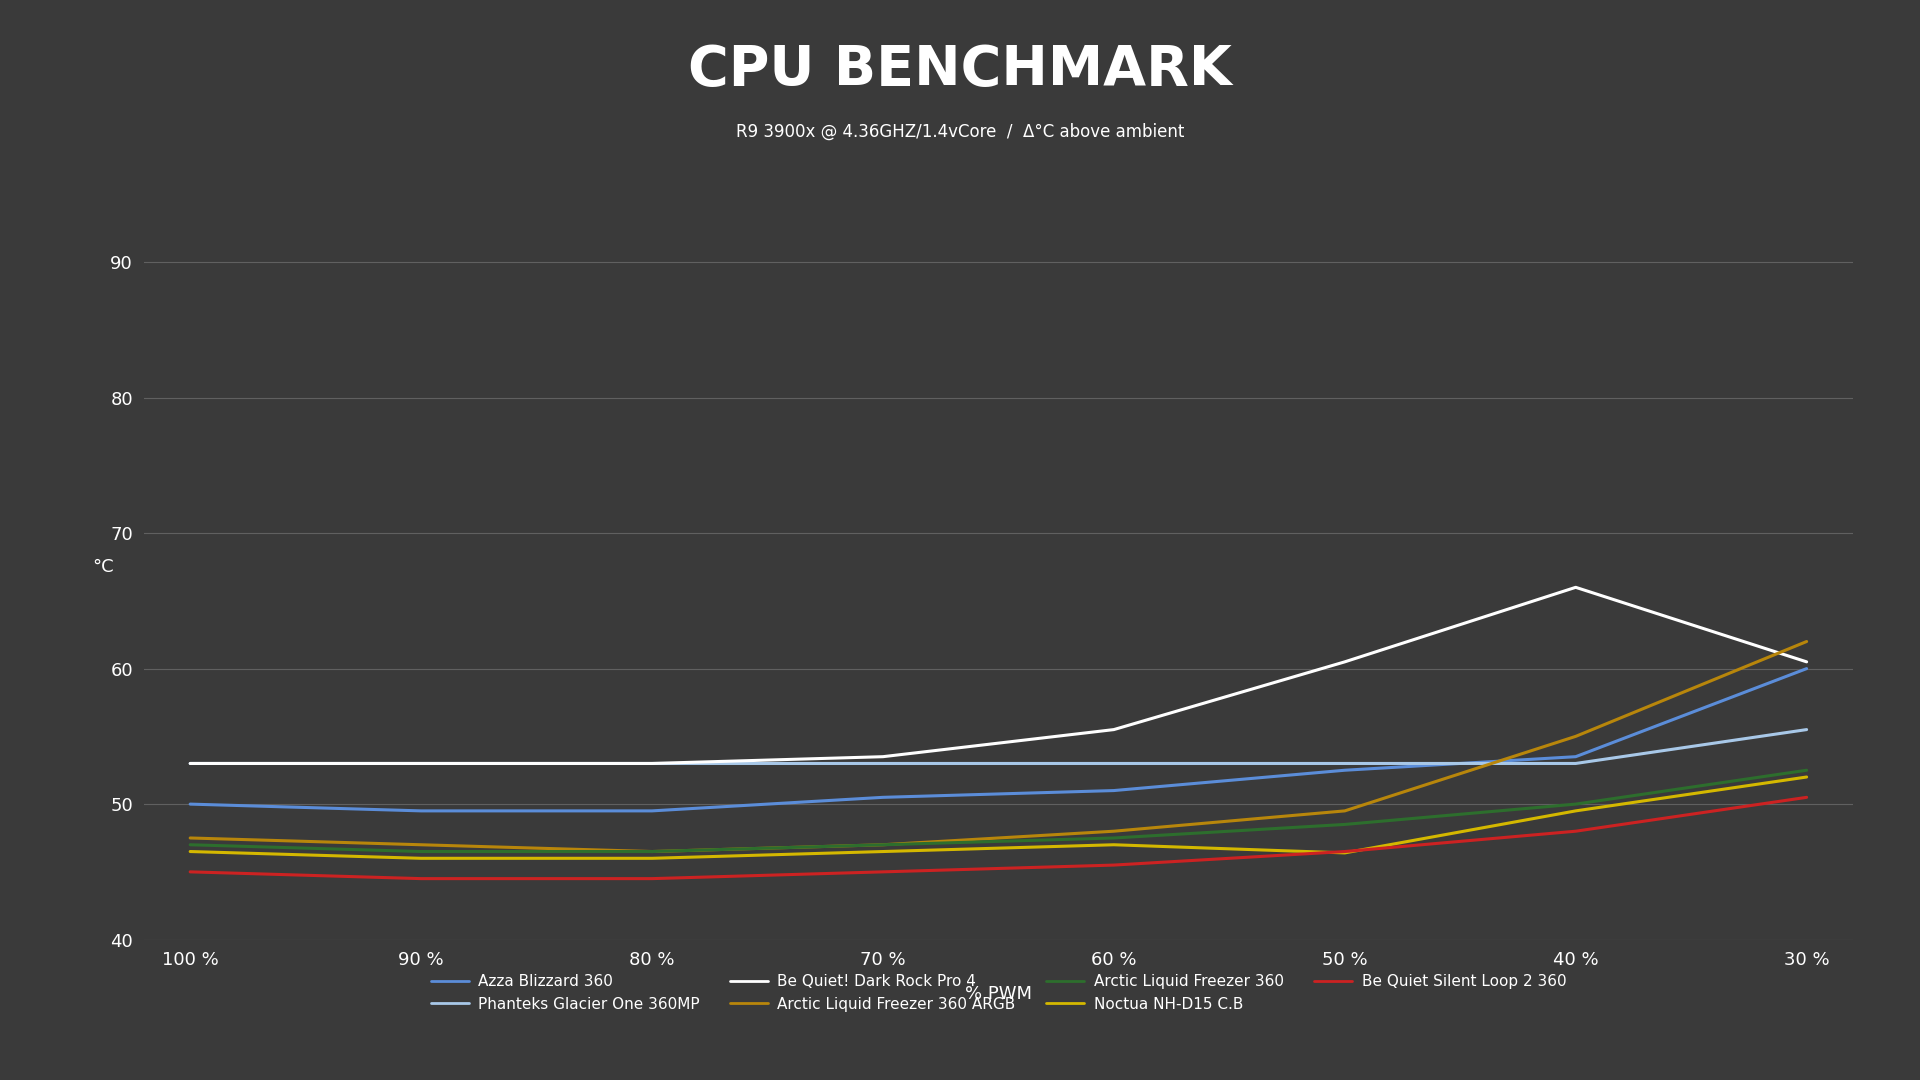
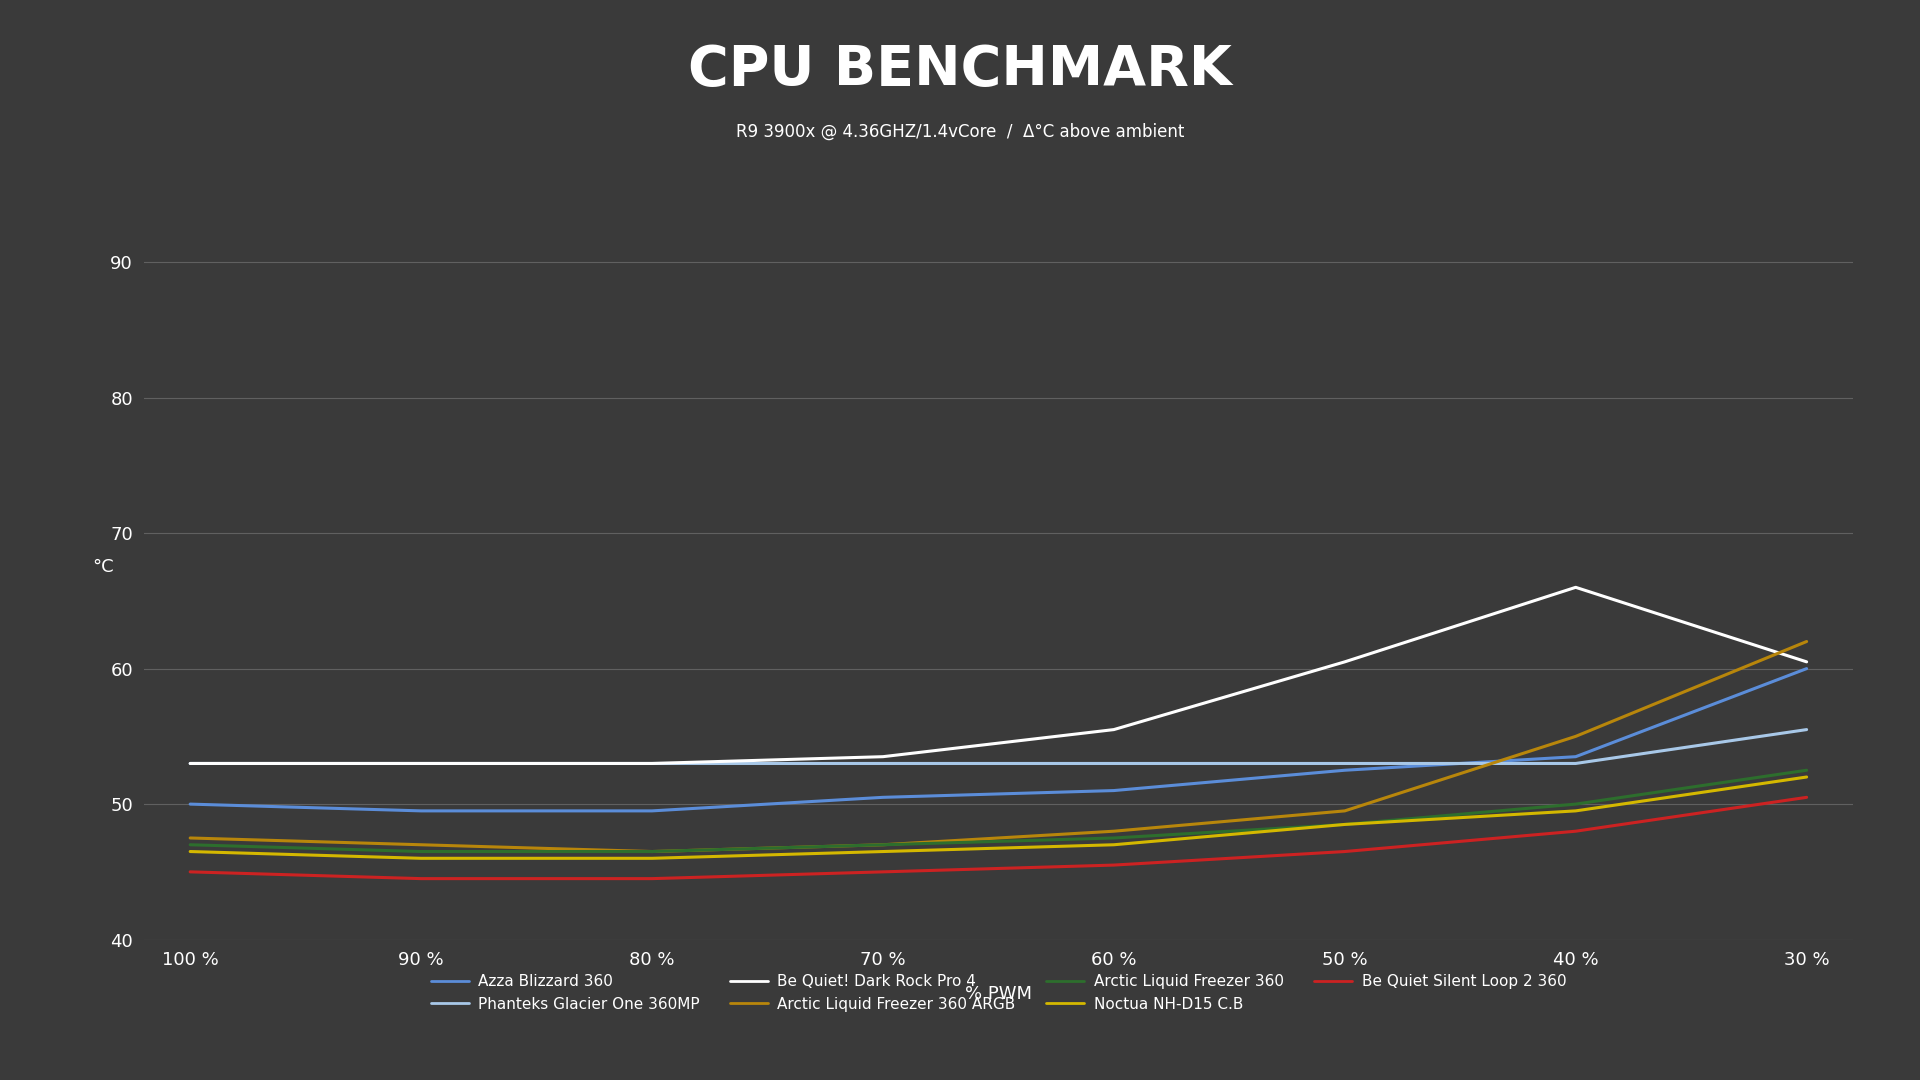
Noctua NH-D15 C.B/50 %: 46.4 -> 48.5
